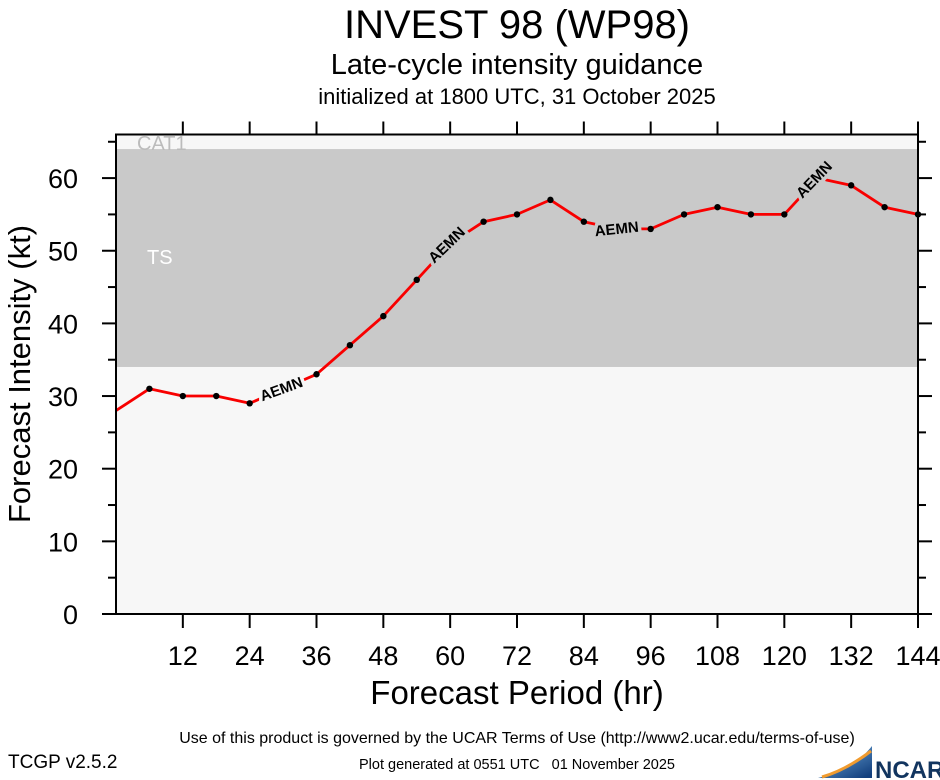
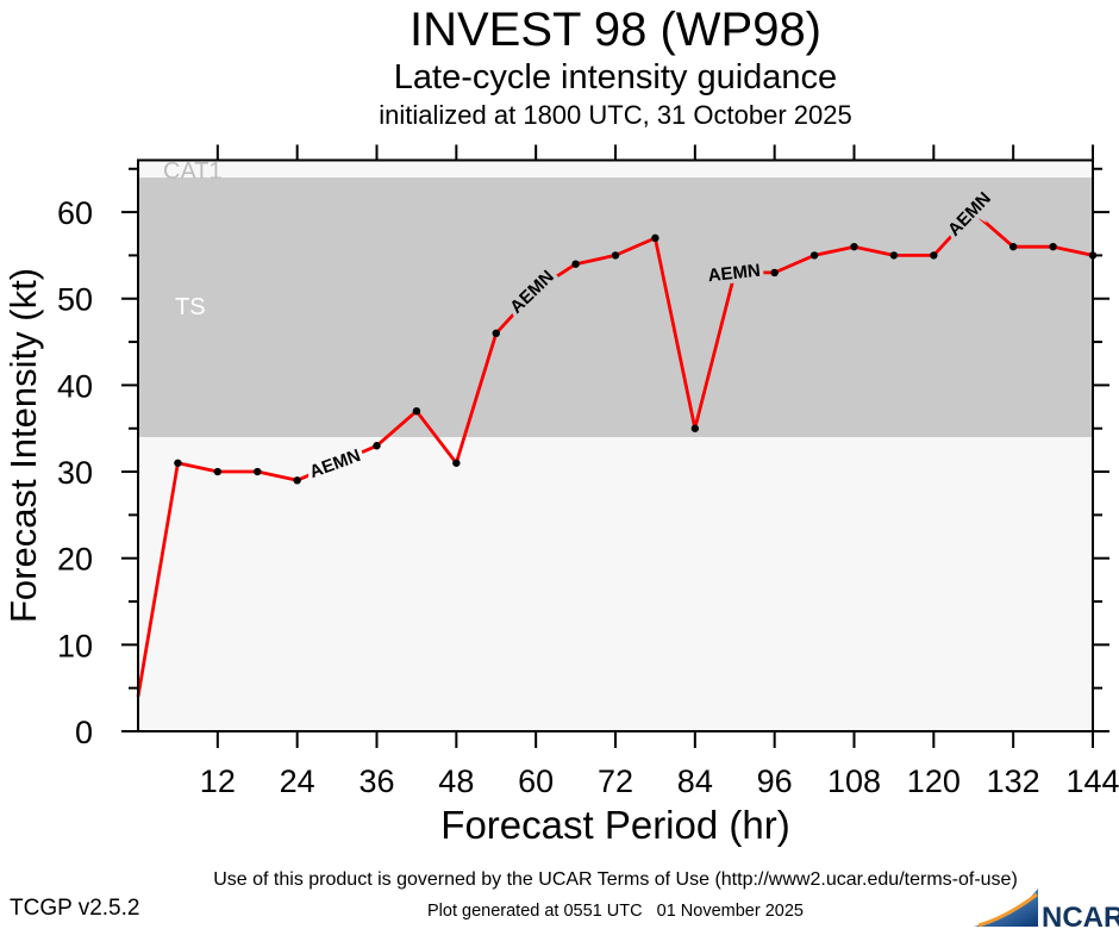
0: 28 -> 4
48: 41 -> 31
84: 54 -> 35
132: 59 -> 56
